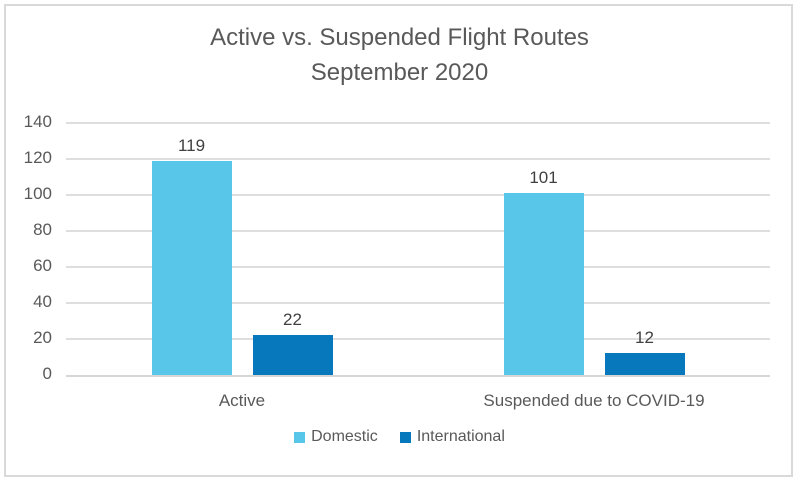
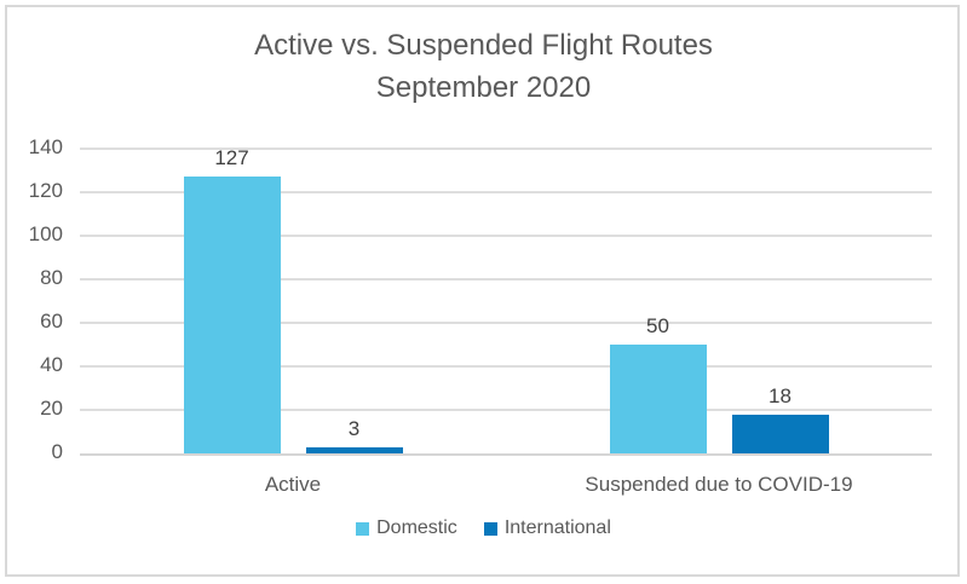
Domestic/Active: 119 -> 127
International/Active: 22 -> 3
Domestic/Suspended due to COVID-19: 101 -> 50
International/Suspended due to COVID-19: 12 -> 18
